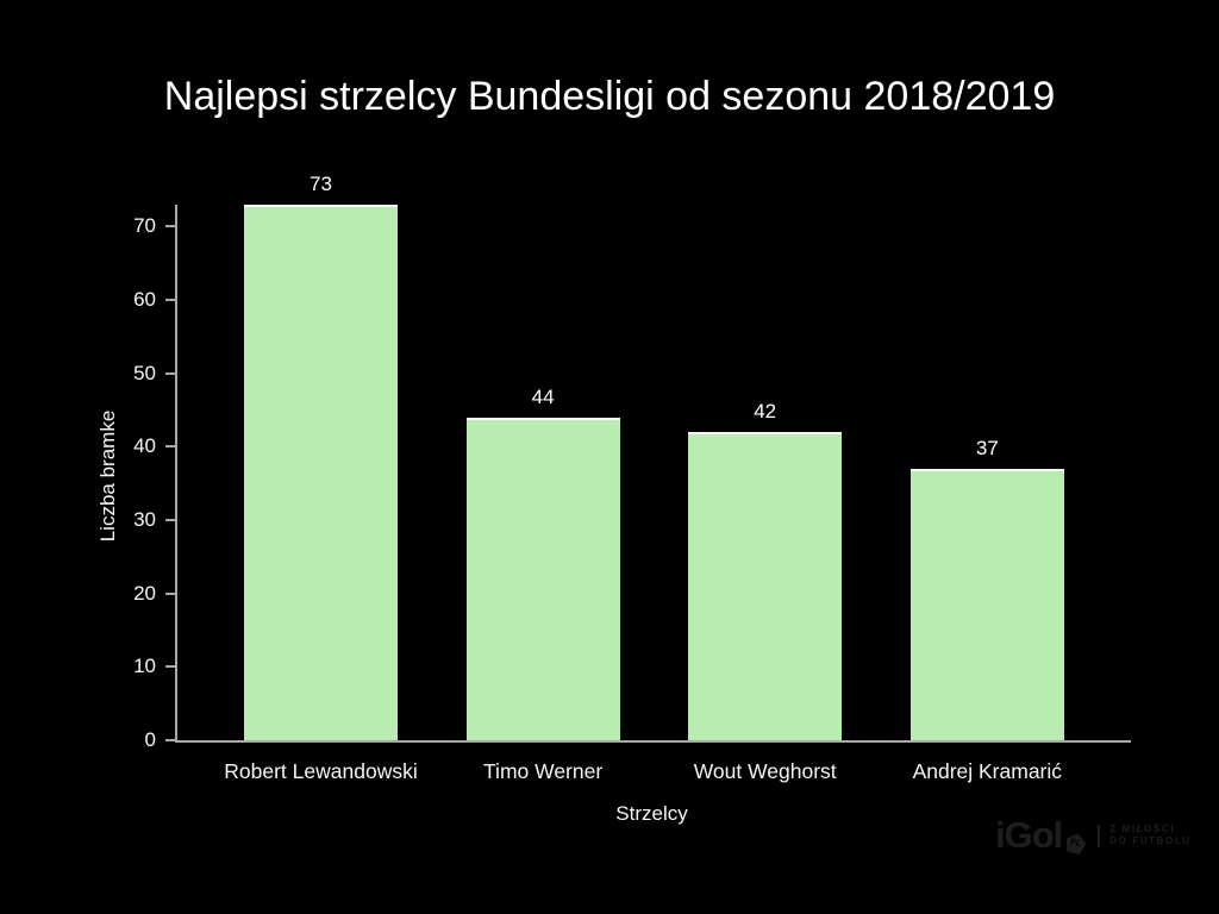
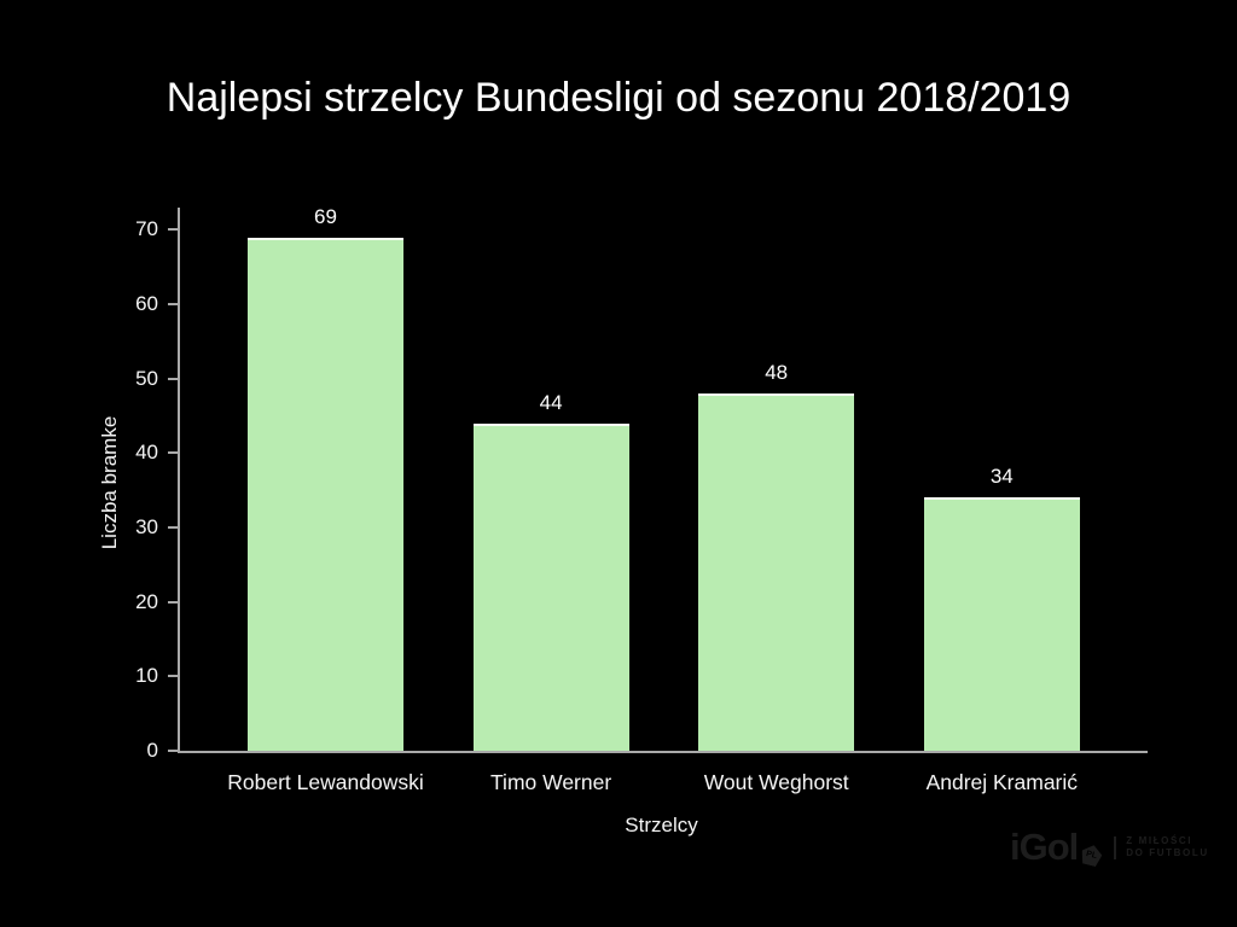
Robert Lewandowski: 73 -> 69
Wout Weghorst: 42 -> 48
Andrej Kramarić: 37 -> 34
